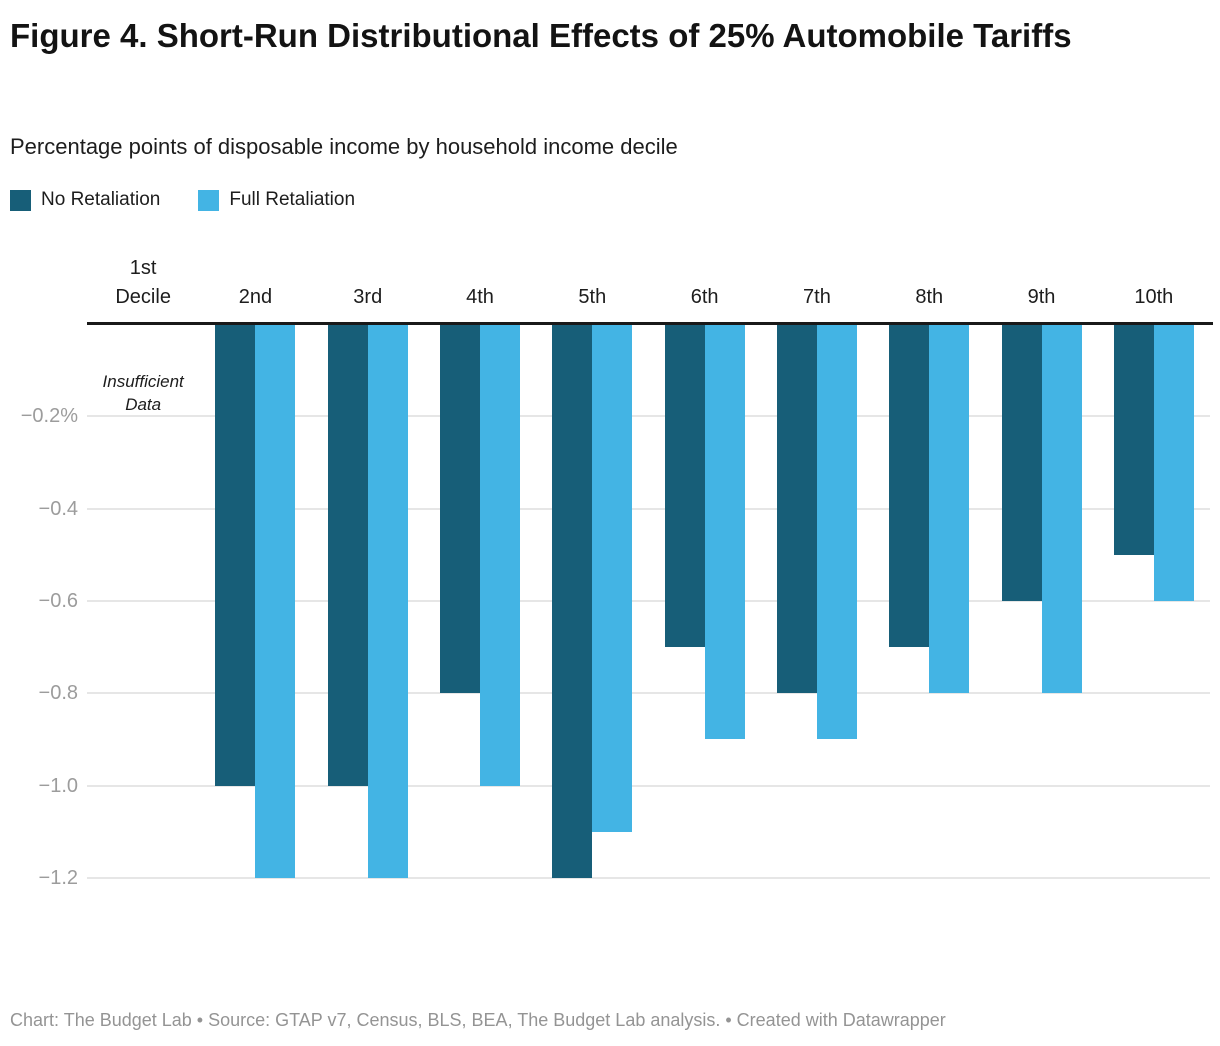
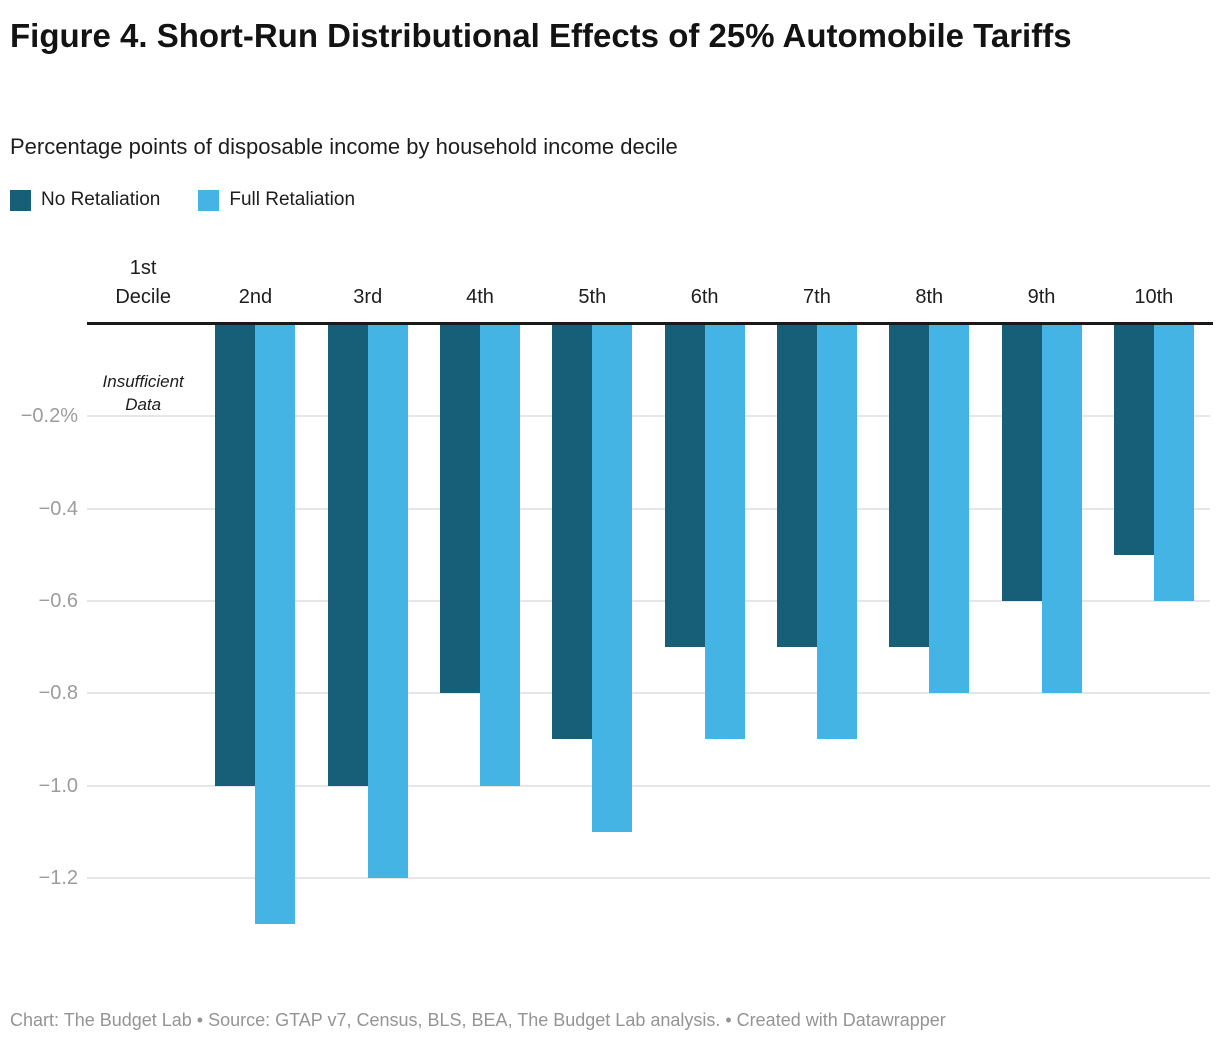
Full Retaliation/2nd: -1.2% -> -1.3%
No Retaliation/5th: -1.2% -> -0.9%
No Retaliation/7th: -0.8% -> -0.7%
